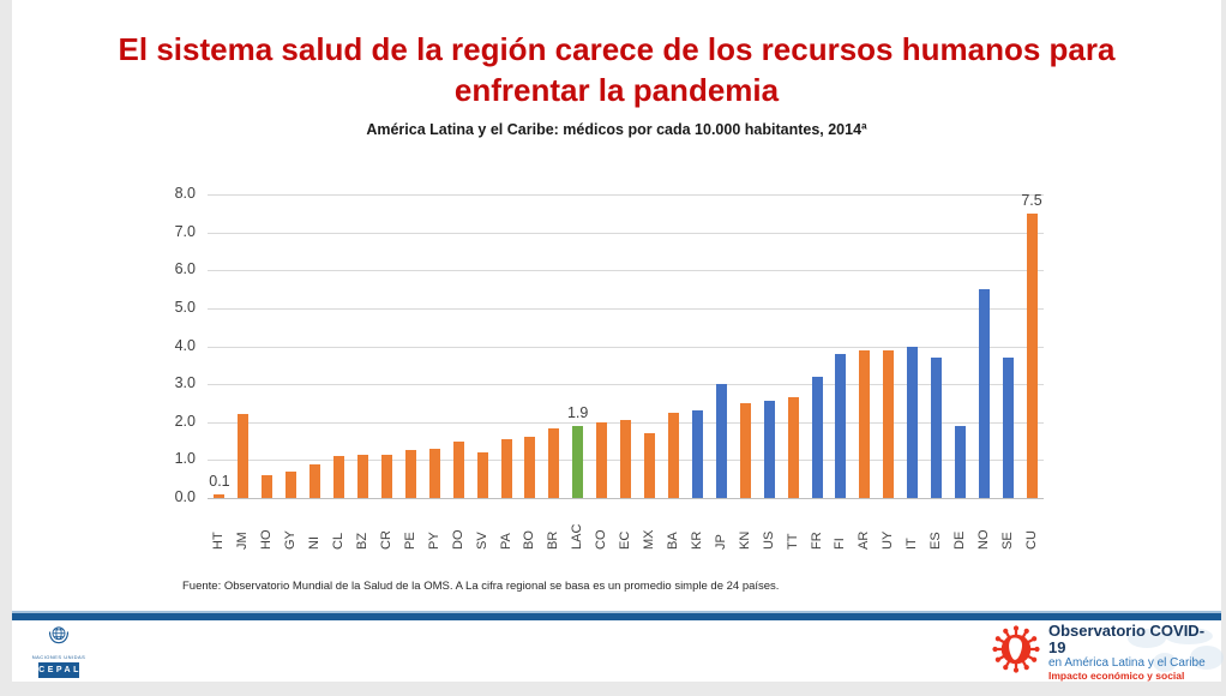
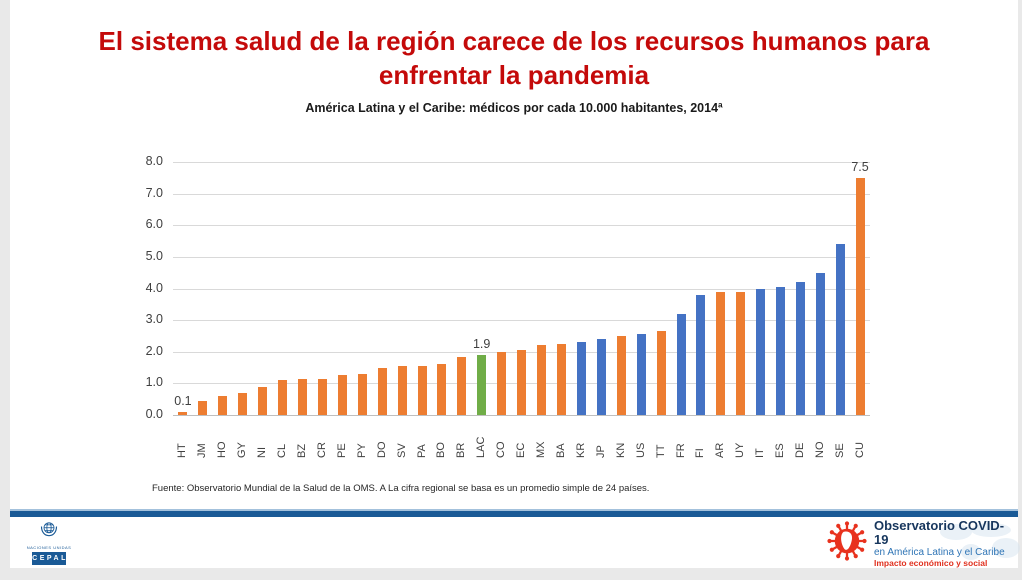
JM: 2.2 -> 0.5
SV: 1.2 -> 1.6
MX: 1.7 -> 2.2
JP: 3.0 -> 2.4
ES: 3.7 -> 4.0
DE: 1.9 -> 4.2
NO: 5.5 -> 4.5
SE: 3.7 -> 5.4
